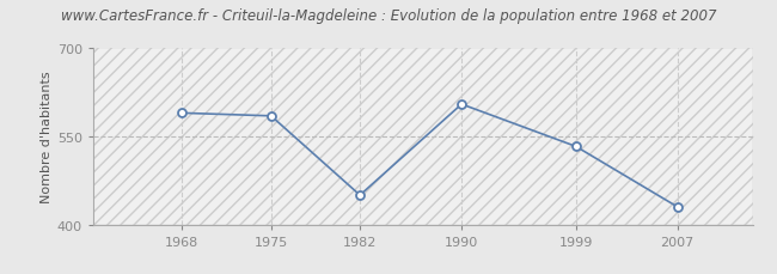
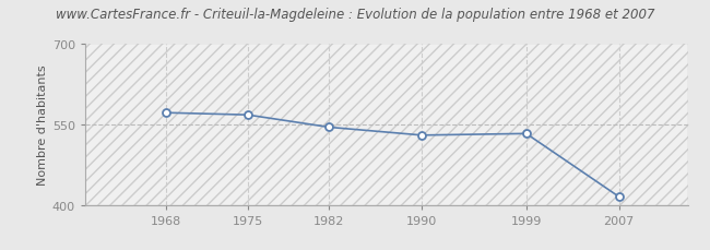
1968: 590 -> 572
1975: 585 -> 568
1982: 450 -> 545
1990: 605 -> 530
2007: 430 -> 415
